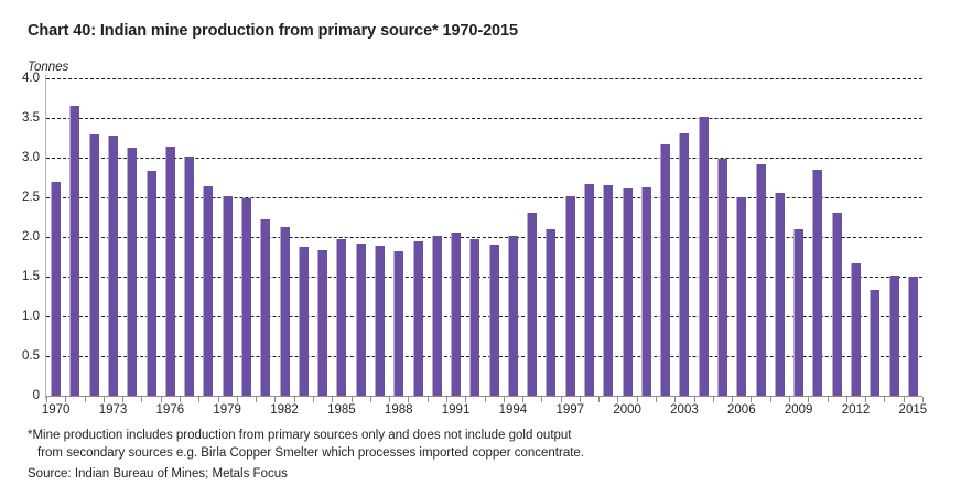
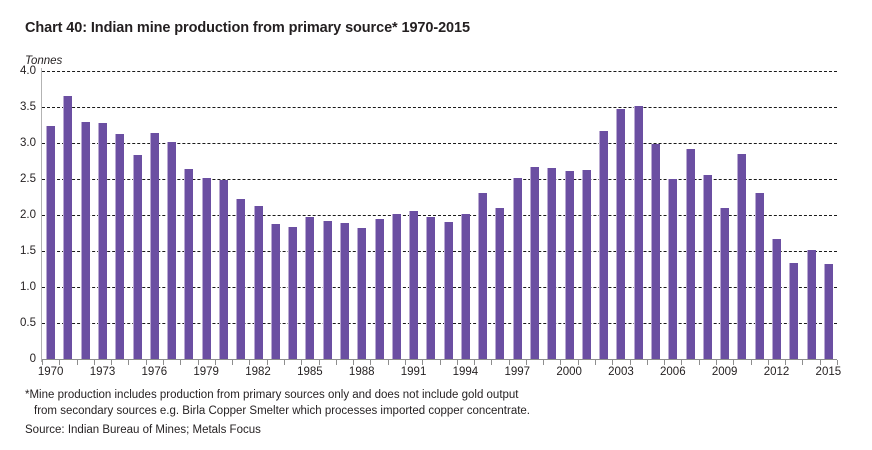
1970: 2.7 -> 3.2
2003: 3.3 -> 3.5
2015: 1.5 -> 1.3
